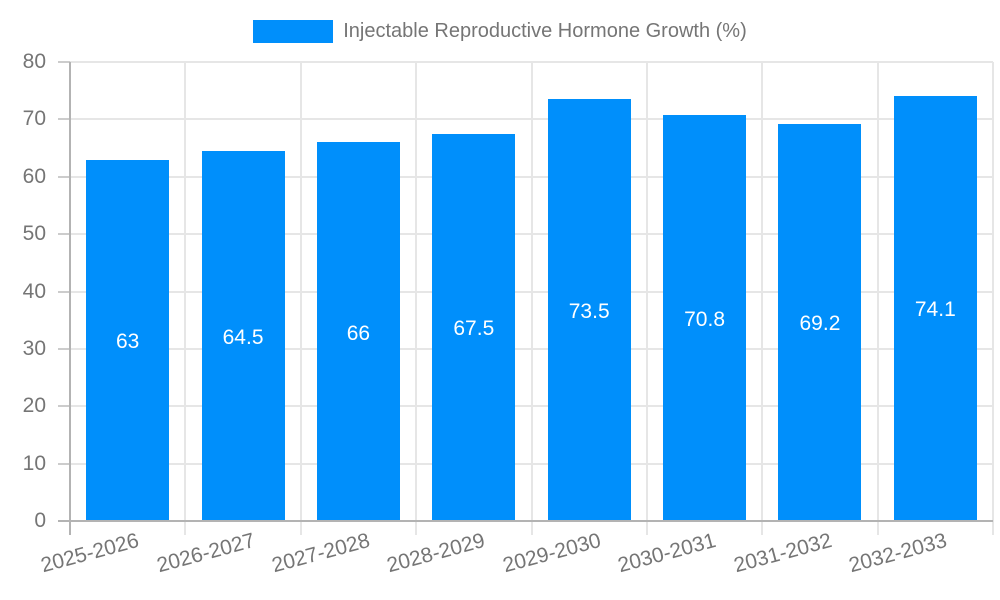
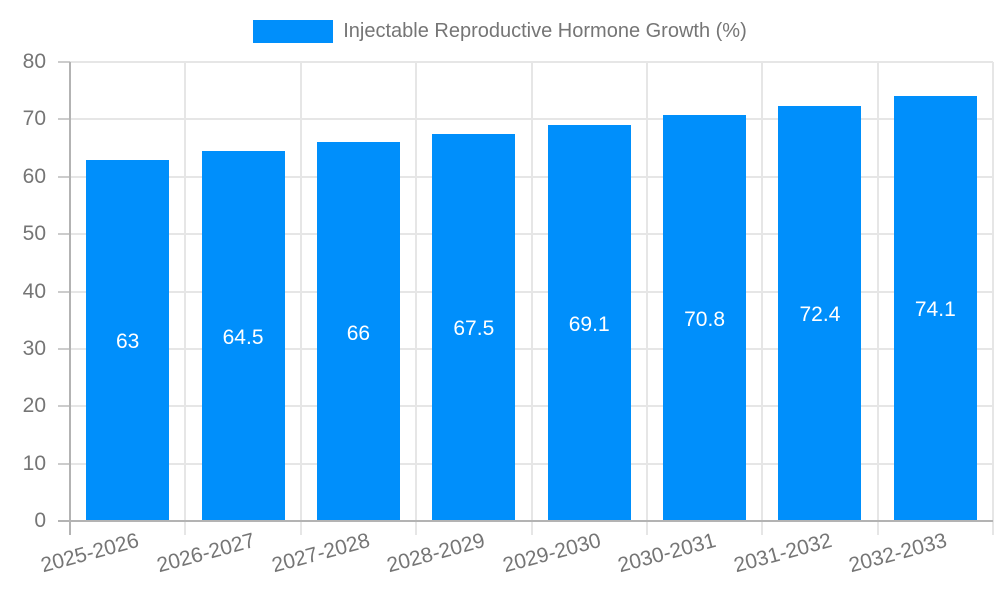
2029-2030: 73.5 -> 69.1
2031-2032: 69.2 -> 72.4
